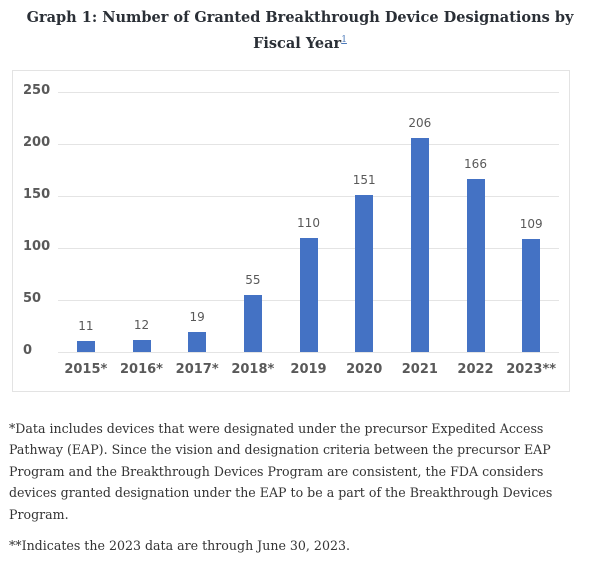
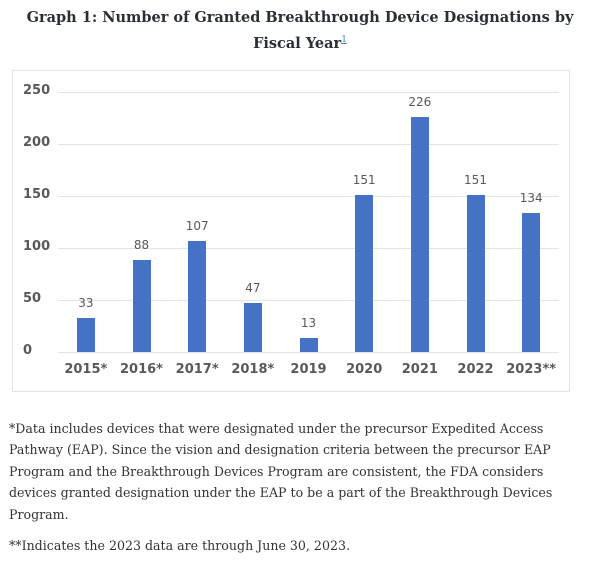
2015*: 11 -> 33
2016*: 12 -> 88
2017*: 19 -> 107
2018*: 55 -> 47
2019: 110 -> 13
2021: 206 -> 226
2022: 166 -> 151
2023**: 109 -> 134
